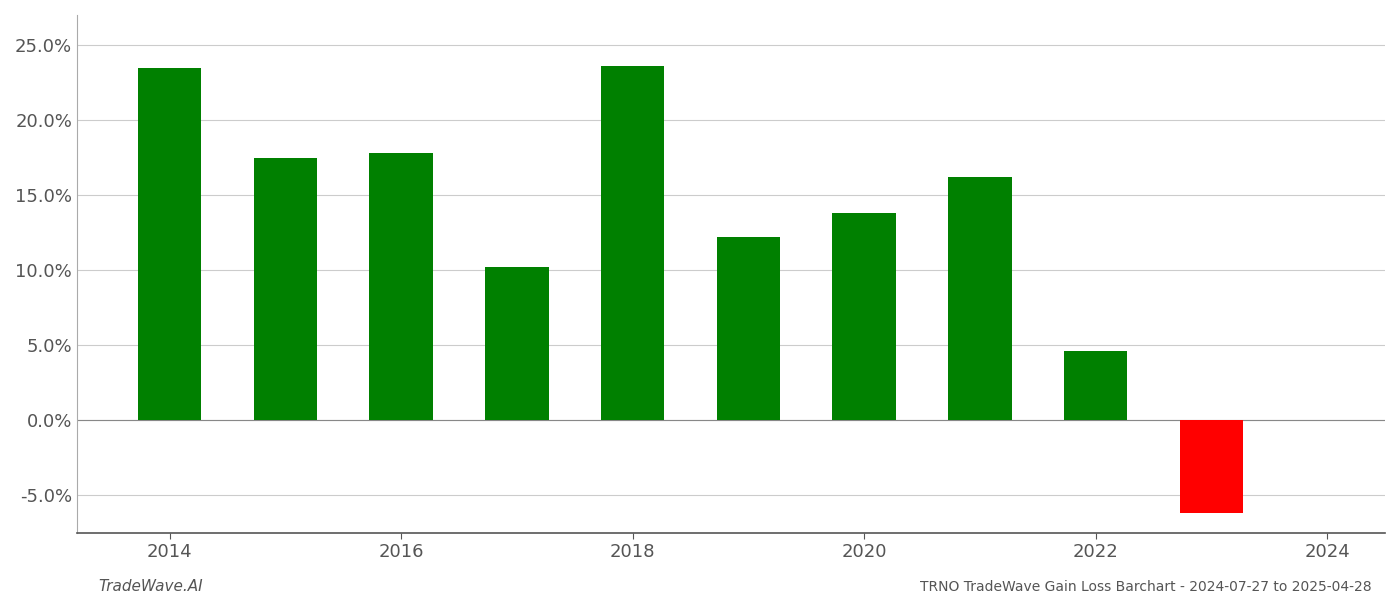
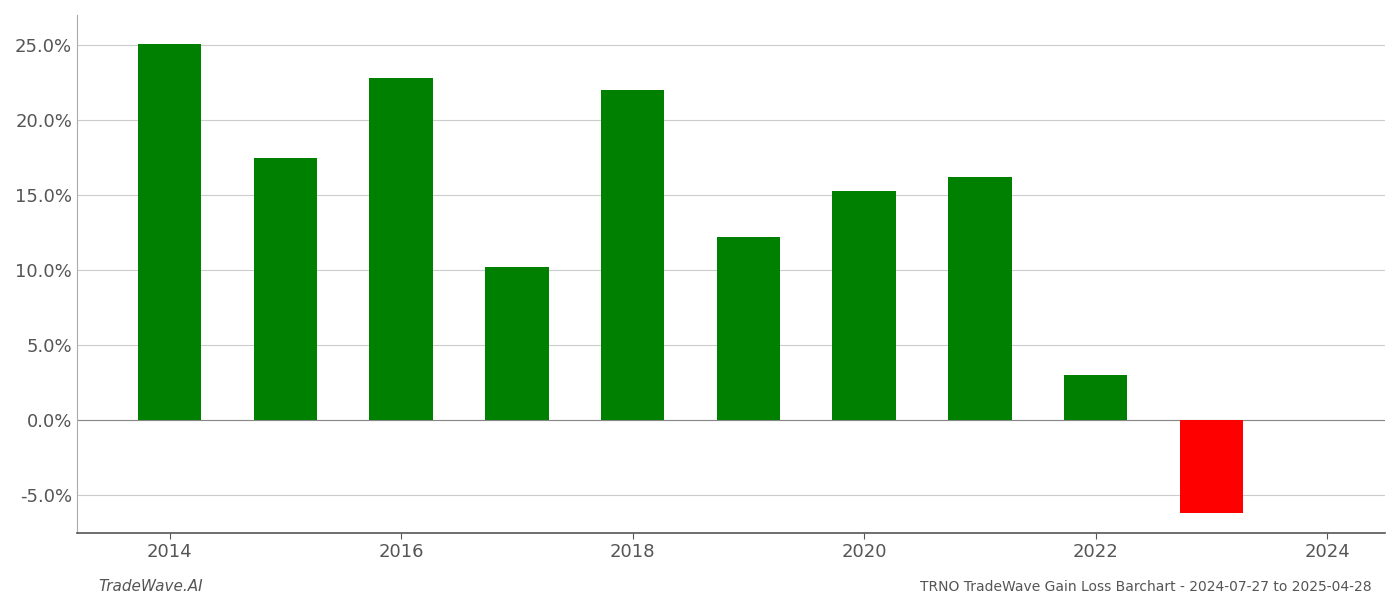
2014: 23.5% -> 25.1%
2016: 17.8% -> 22.8%
2018: 23.6% -> 22.0%
2020: 13.8% -> 15.3%
2022: 4.6% -> 3.0%
